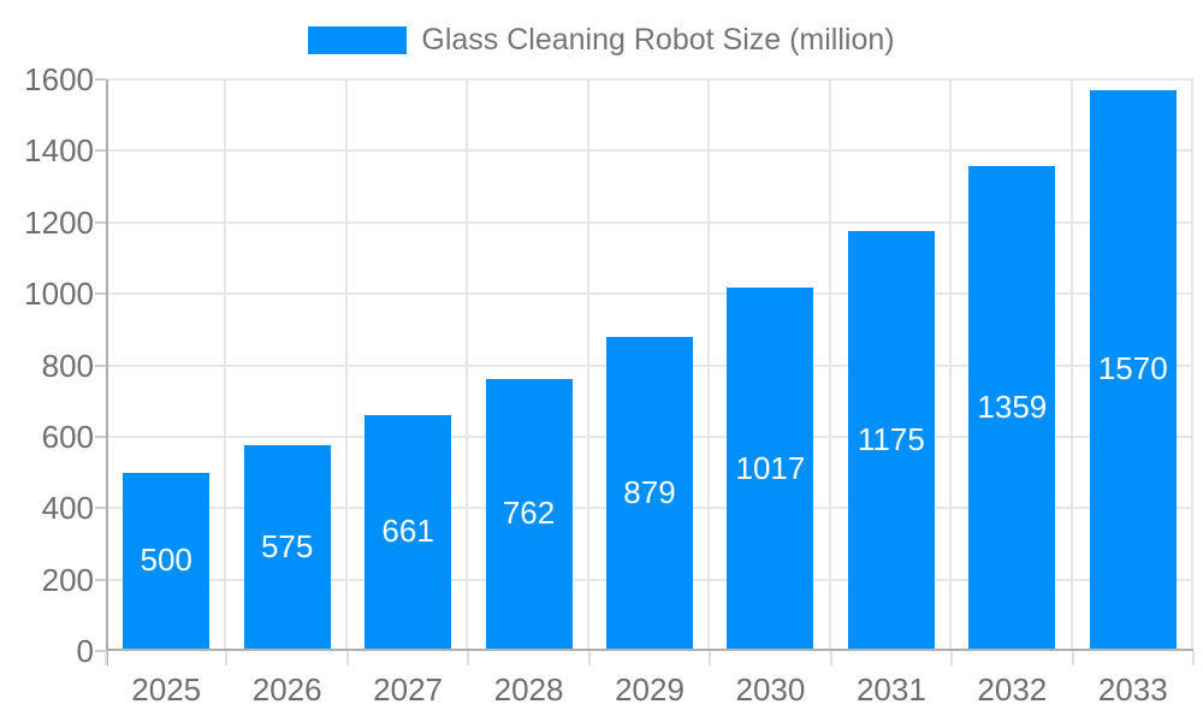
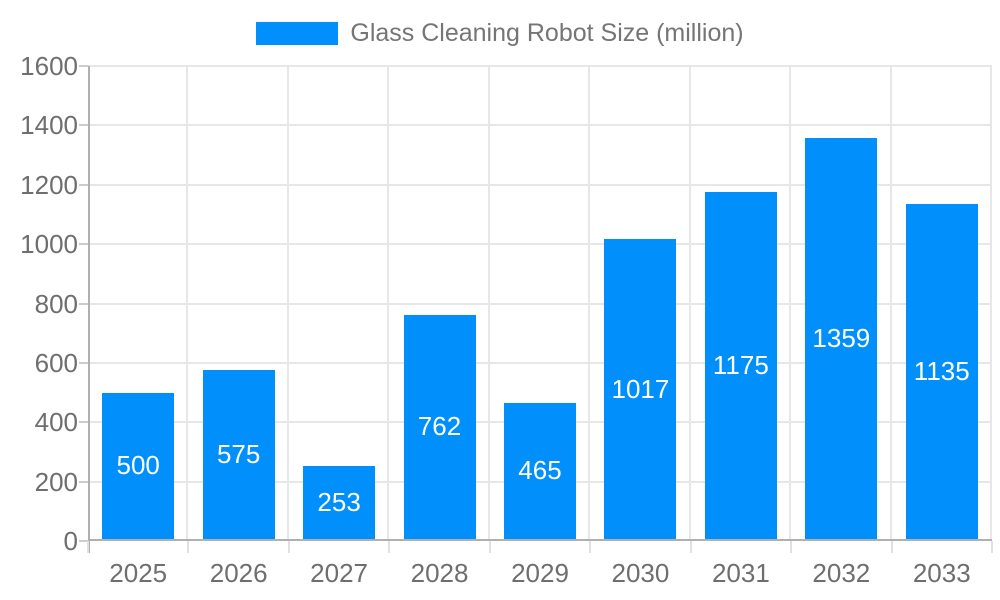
2027: 661 -> 253
2029: 879 -> 465
2033: 1570 -> 1135
